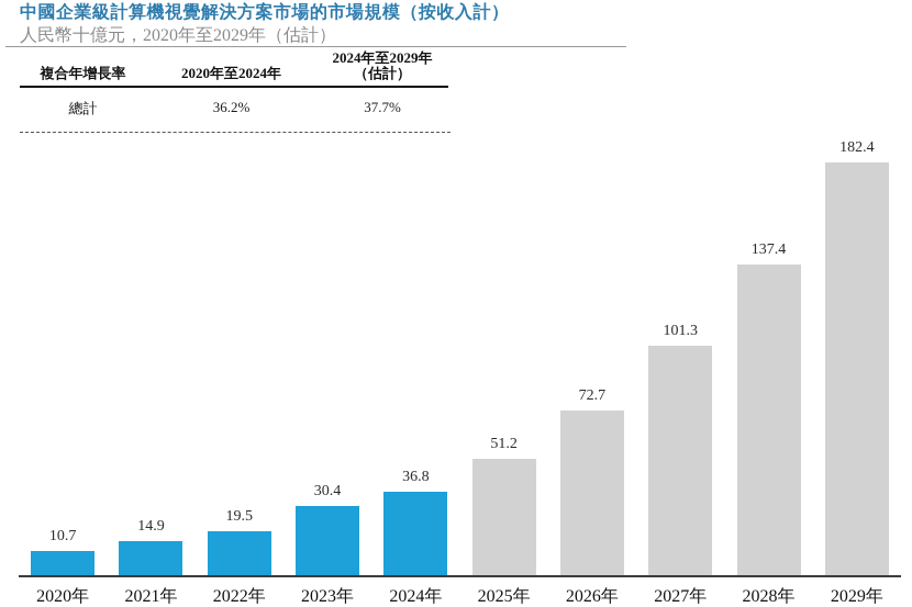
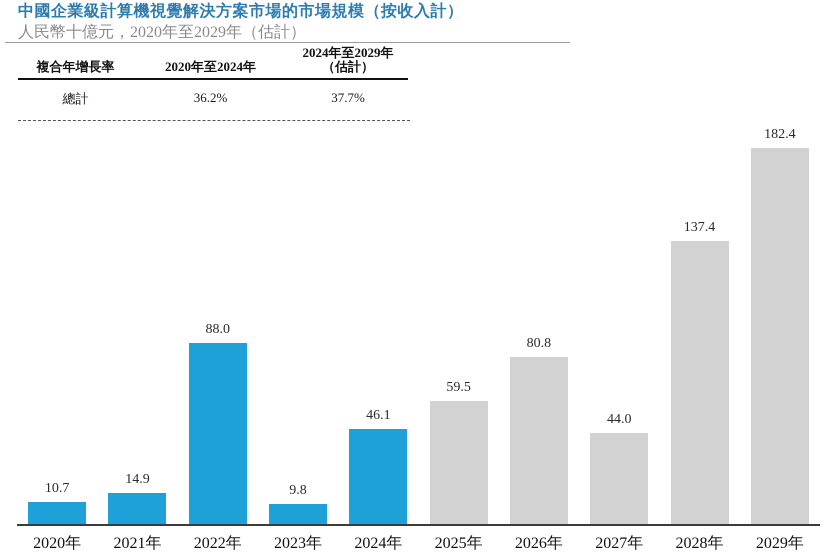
2022年: 19.5 -> 88.0
2023年: 30.4 -> 9.8
2024年: 36.8 -> 46.1
2025年: 51.2 -> 59.5
2026年: 72.7 -> 80.8
2027年: 101.3 -> 44.0
